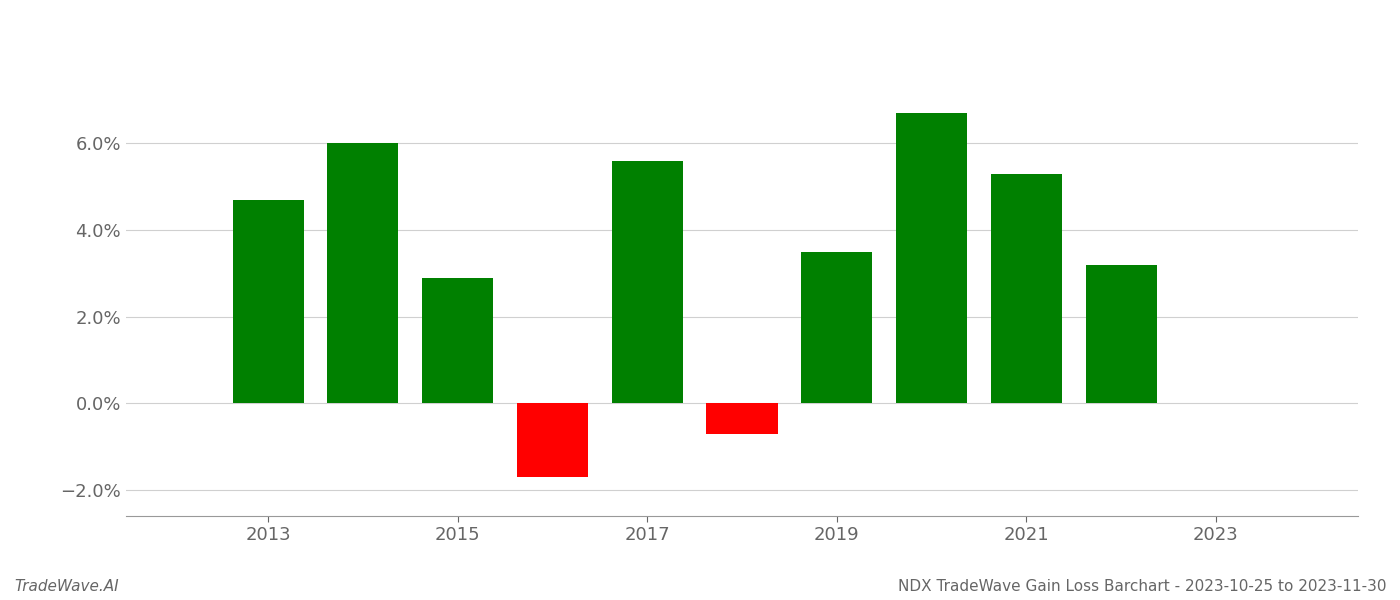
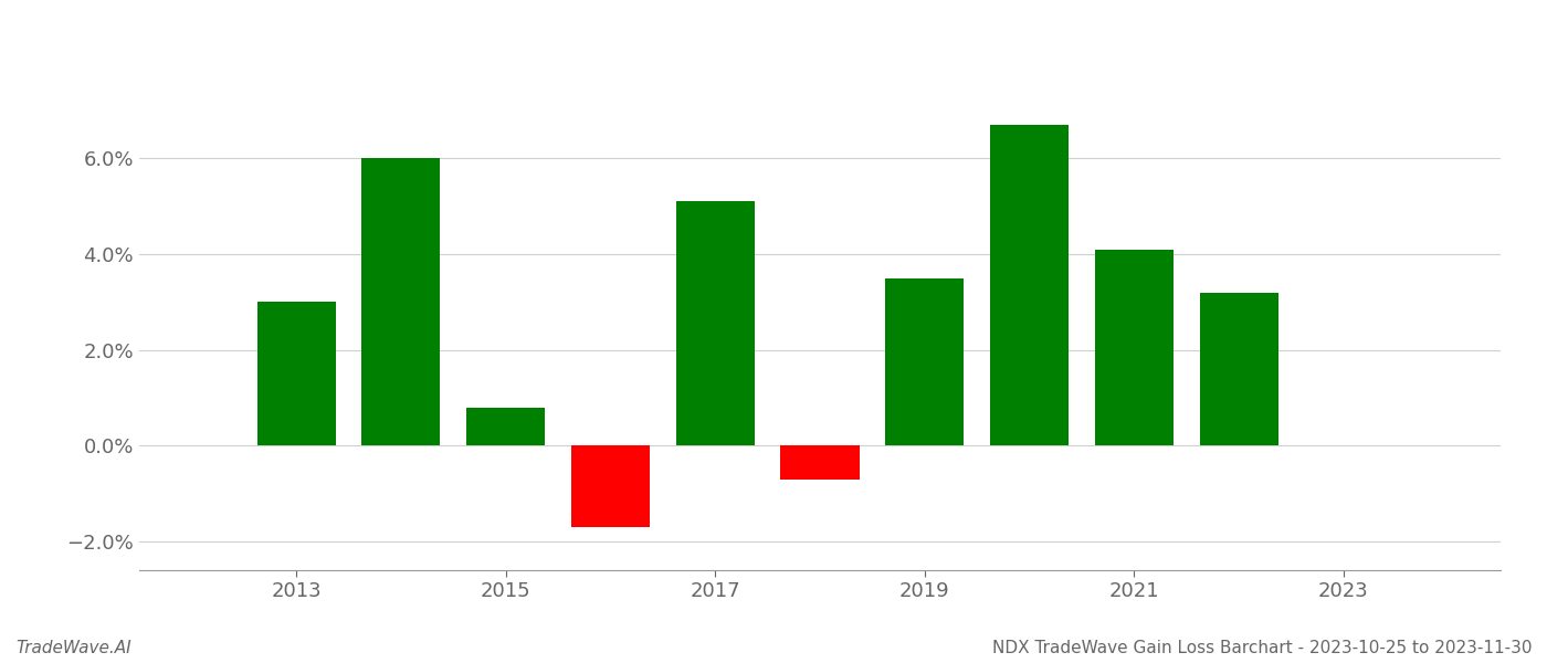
2013: 4.7% -> 3.0%
2015: 2.9% -> 0.8%
2017: 5.6% -> 5.1%
2021: 5.3% -> 4.1%
